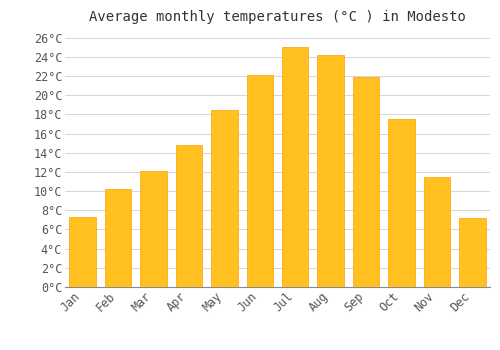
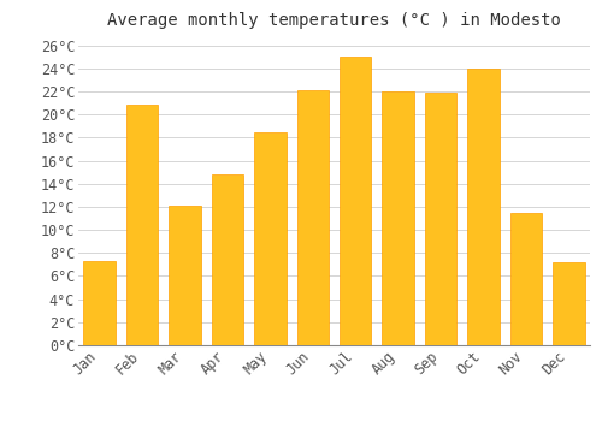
Feb: 10.2°C -> 20.8°C
Aug: 24.2°C -> 22.0°C
Oct: 17.5°C -> 24.0°C
